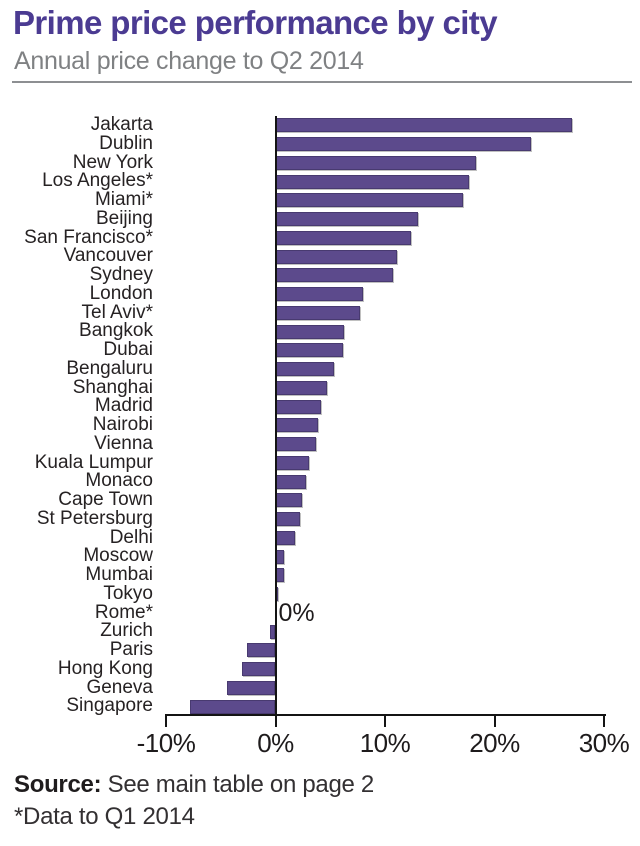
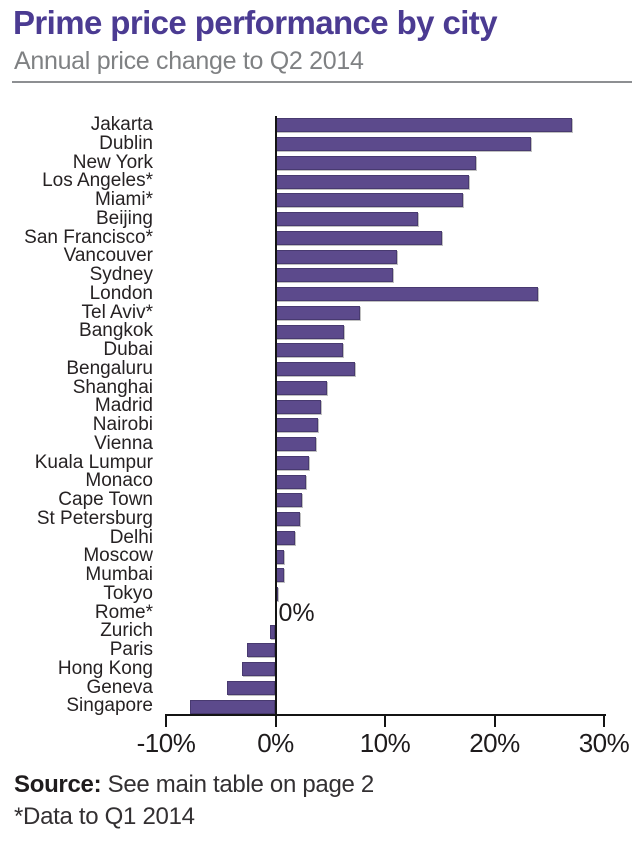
San Francisco*: 12.4% -> 15.2%
London: 8.0% -> 24.0%
Bengaluru: 5.3% -> 7.3%
